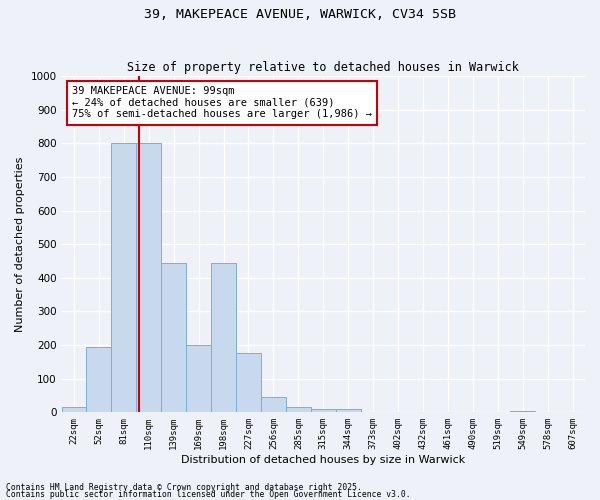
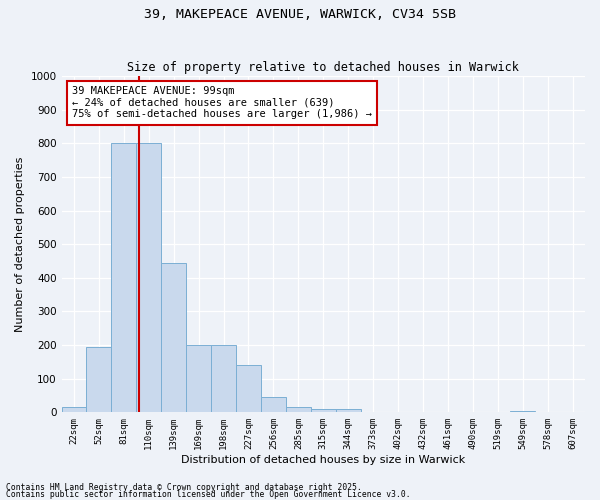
198sqm: 445 -> 200
227sqm: 175 -> 140
